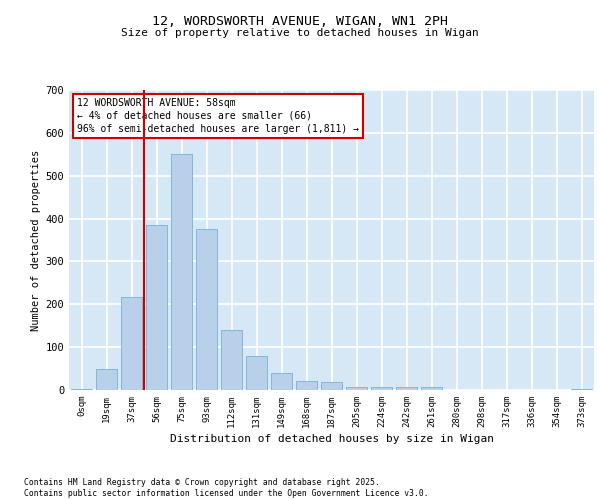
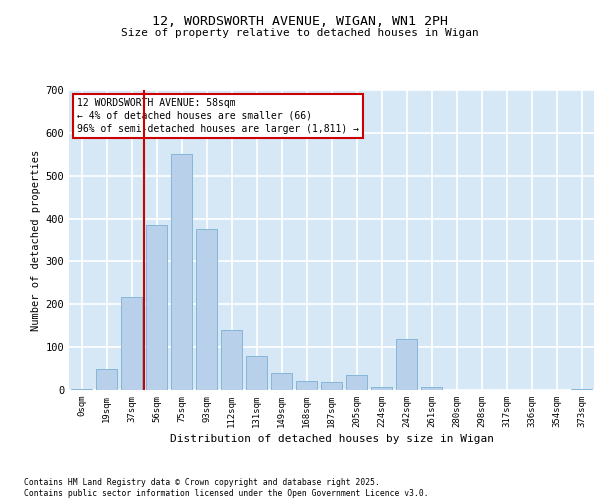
205sqm: 8 -> 35
242sqm: 8 -> 120
